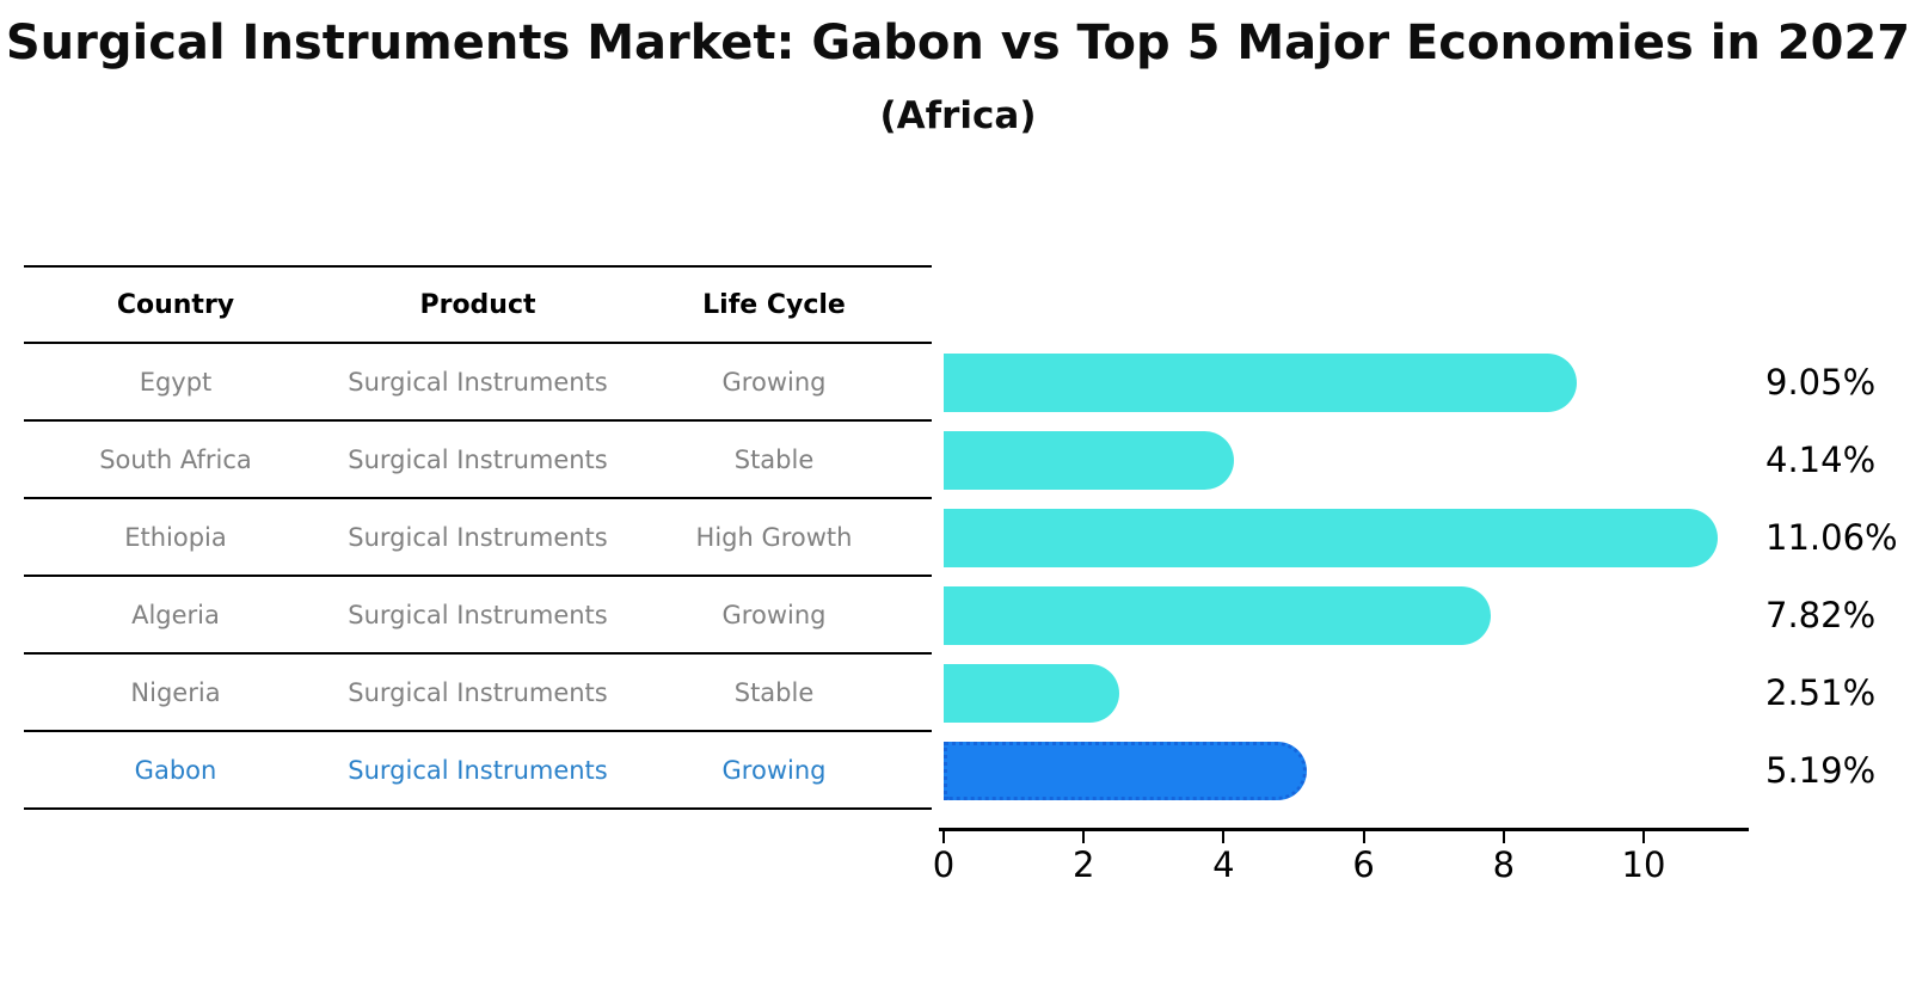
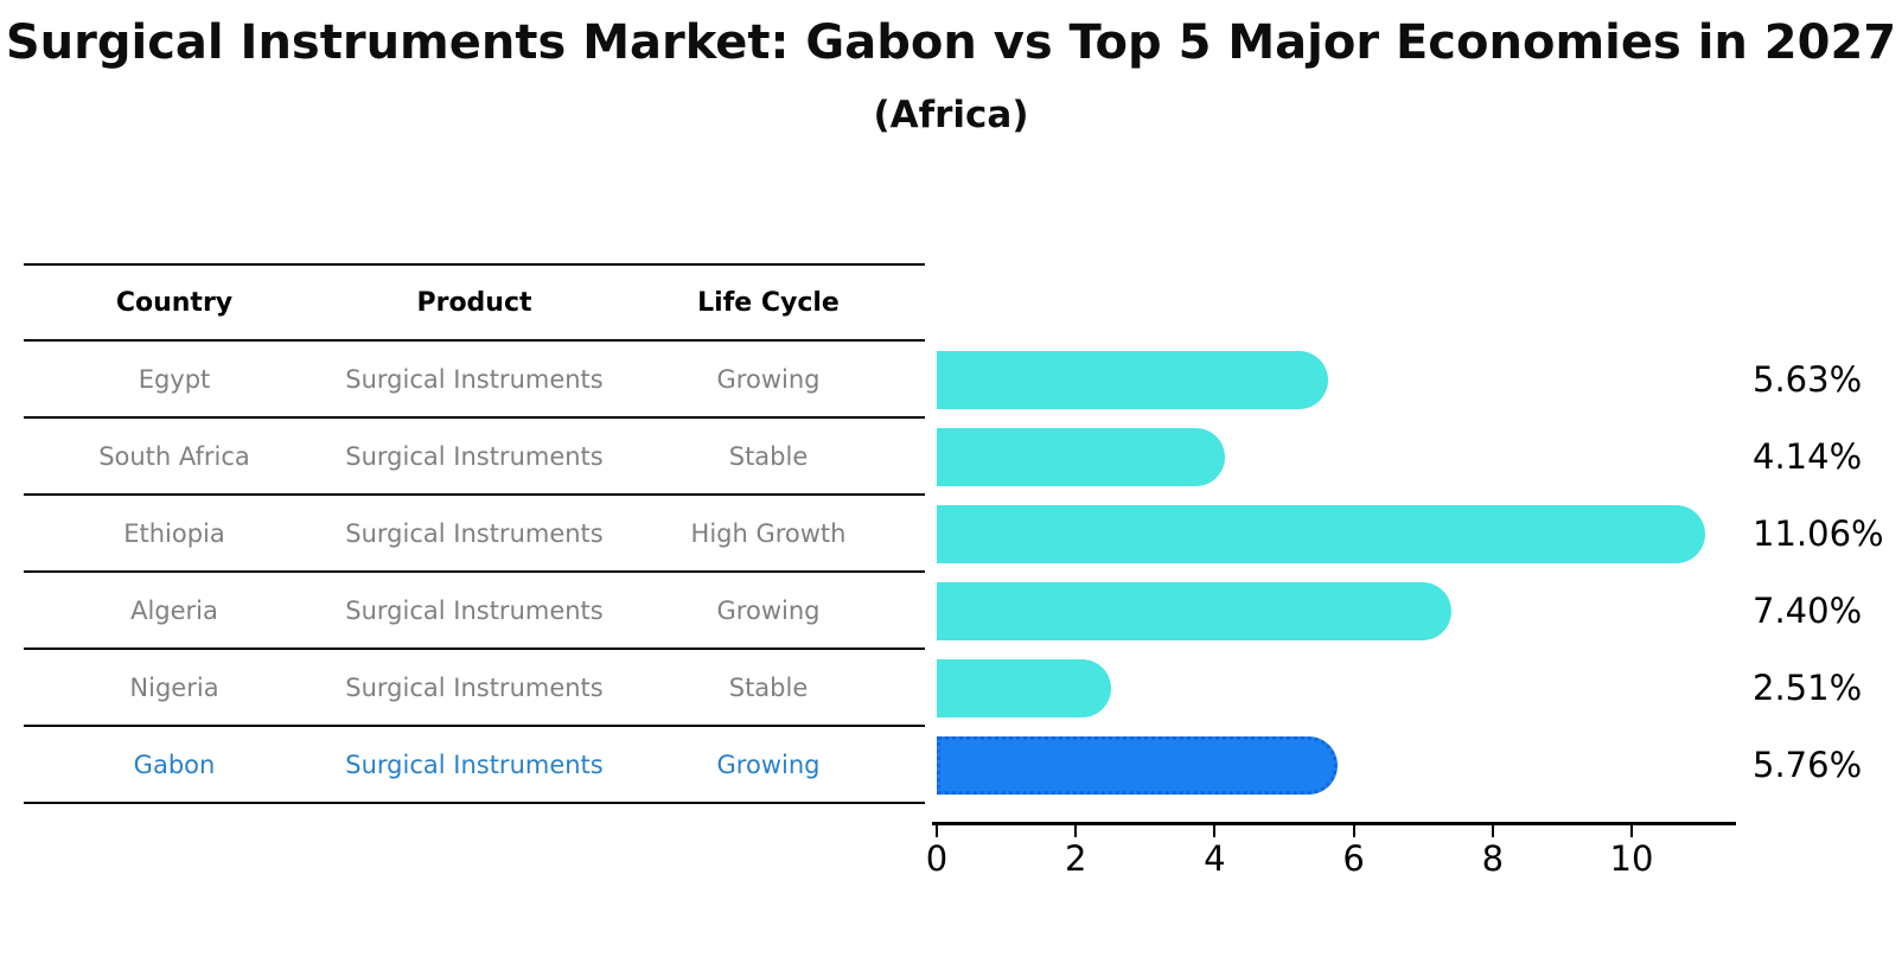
Egypt: 9.05% -> 5.63%
Algeria: 7.82% -> 7.40%
Gabon: 5.19% -> 5.76%
